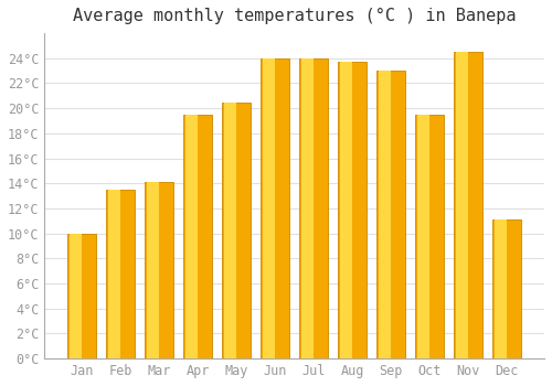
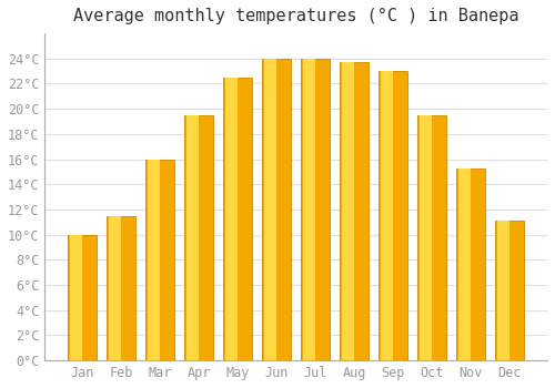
Feb: 13.5°C -> 11.5°C
Mar: 14.1°C -> 16.0°C
May: 20.5°C -> 22.5°C
Nov: 24.5°C -> 15.3°C
